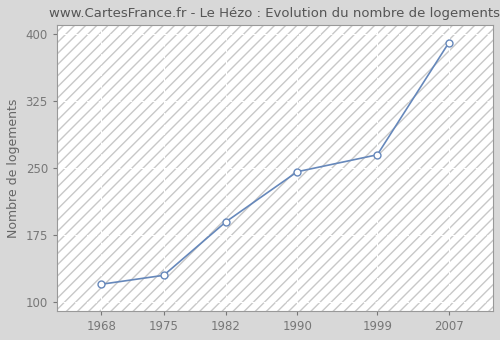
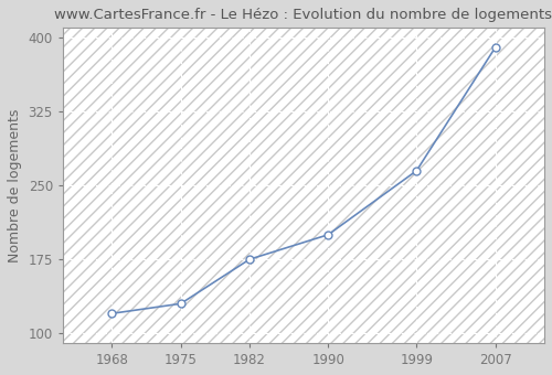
1982: 190 -> 175
1990: 246 -> 200
